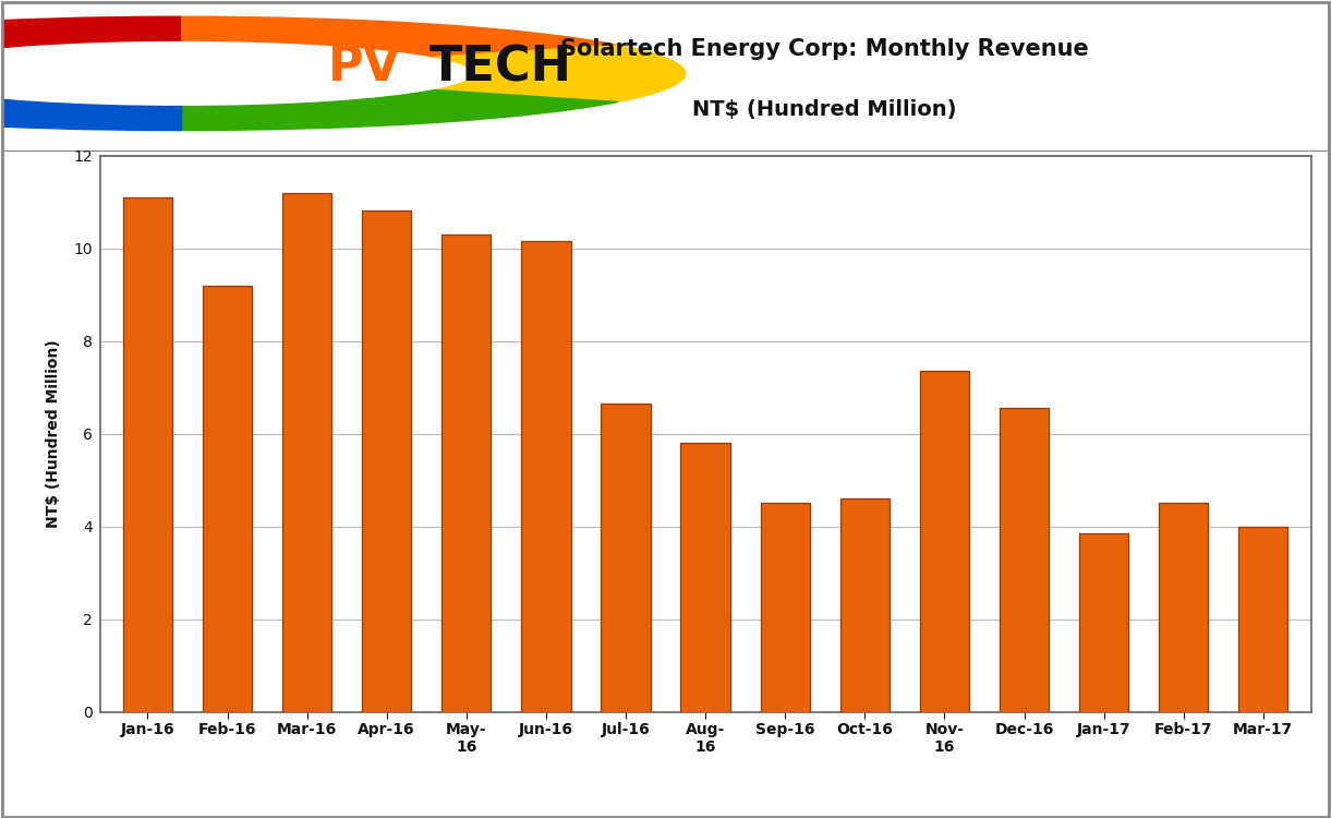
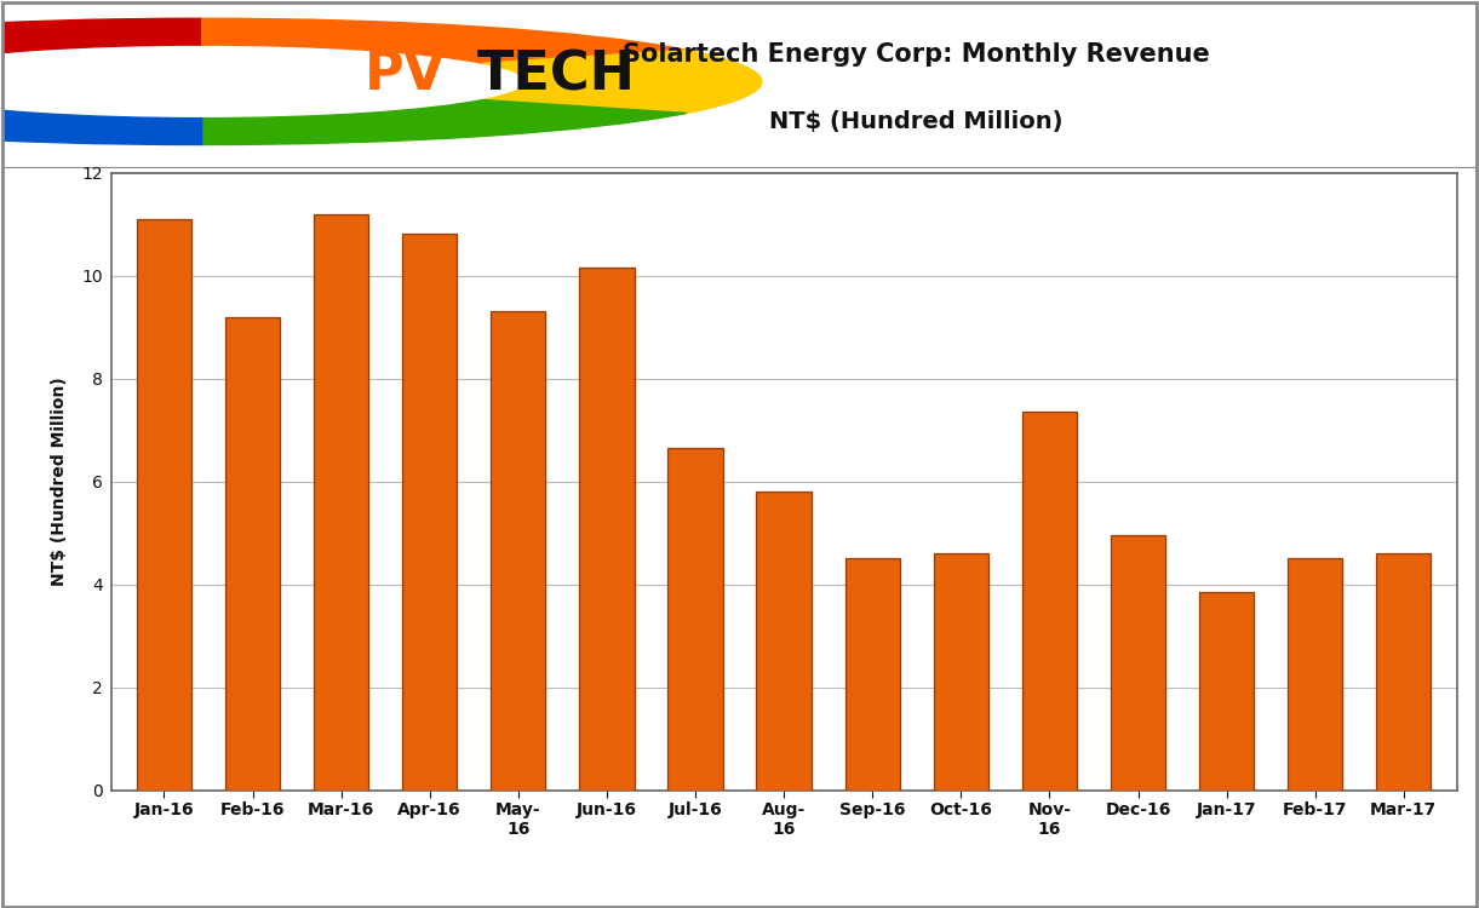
May- 16: 10.30 -> 9.30
Dec-16: 6.55 -> 4.95
Mar-17: 4.00 -> 4.60
